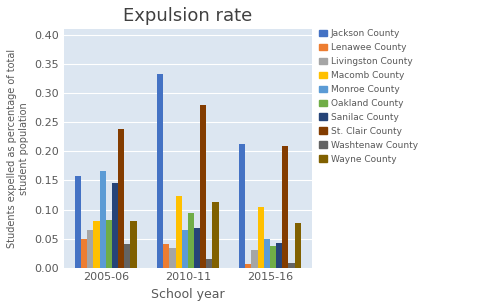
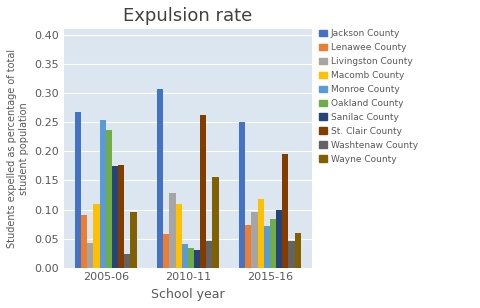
Jackson County/2005-06: 0.158 -> 0.268
Lenawee County/2005-06: 0.050 -> 0.090
Livingston County/2005-06: 0.065 -> 0.042
Macomb County/2005-06: 0.080 -> 0.110
Monroe County/2005-06: 0.167 -> 0.254
Oakland County/2005-06: 0.082 -> 0.236
Sanilac County/2005-06: 0.146 -> 0.174
St. Clair County/2005-06: 0.238 -> 0.176
Washtenaw County/2005-06: 0.040 -> 0.024
Wayne County/2005-06: 0.080 -> 0.096
Jackson County/2010-11: 0.333 -> 0.308
Lenawee County/2010-11: 0.040 -> 0.058
Livingston County/2010-11: 0.033 -> 0.128
Macomb County/2010-11: 0.123 -> 0.110
Monroe County/2010-11: 0.065 -> 0.040
Oakland County/2010-11: 0.094 -> 0.034
Sanilac County/2010-11: 0.068 -> 0.030
St. Clair County/2010-11: 0.280 -> 0.262
Washtenaw County/2010-11: 0.015 -> 0.046
Wayne County/2010-11: 0.113 -> 0.156
Jackson County/2015-16: 0.213 -> 0.250
Lenawee County/2015-16: 0.007 -> 0.074
Livingston County/2015-16: 0.030 -> 0.096
Macomb County/2015-16: 0.104 -> 0.118
Monroe County/2015-16: 0.050 -> 0.072
Oakland County/2015-16: 0.037 -> 0.084
Sanilac County/2015-16: 0.043 -> 0.100
St. Clair County/2015-16: 0.210 -> 0.196
Washtenaw County/2015-16: 0.008 -> 0.046
Wayne County/2015-16: 0.077 -> 0.060
